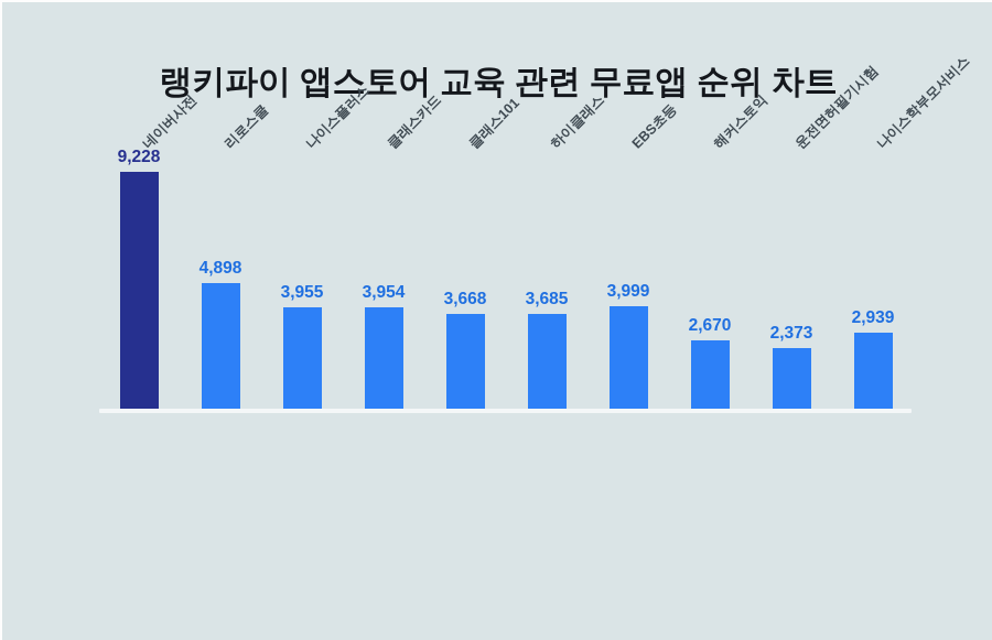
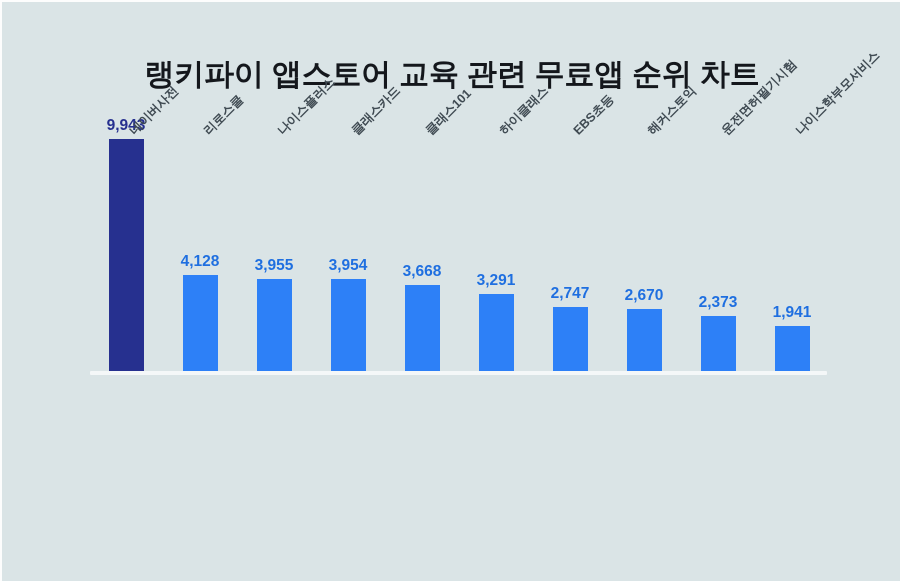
네이버사전: 9,228 -> 9,943
리로스쿨: 4,898 -> 4,128
하이클래스: 3,685 -> 3,291
EBS초등: 3,999 -> 2,747
나이스학부모서비스: 2,939 -> 1,941
